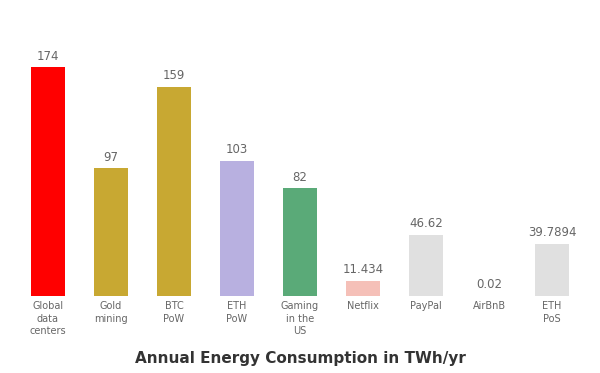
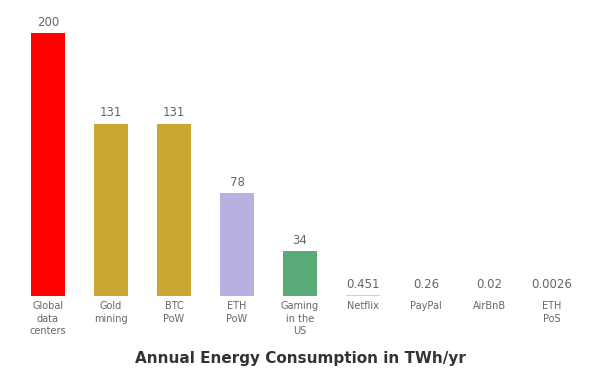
Global data centers: 174 -> 200
Gold mining: 97 -> 131
BTC PoW: 159 -> 131
ETH PoW: 103 -> 78
Gaming in the US: 82 -> 34
Netflix: 11.434 -> 0.451
PayPal: 46.62 -> 0.26
ETH PoS: 39.7894 -> 0.0026
